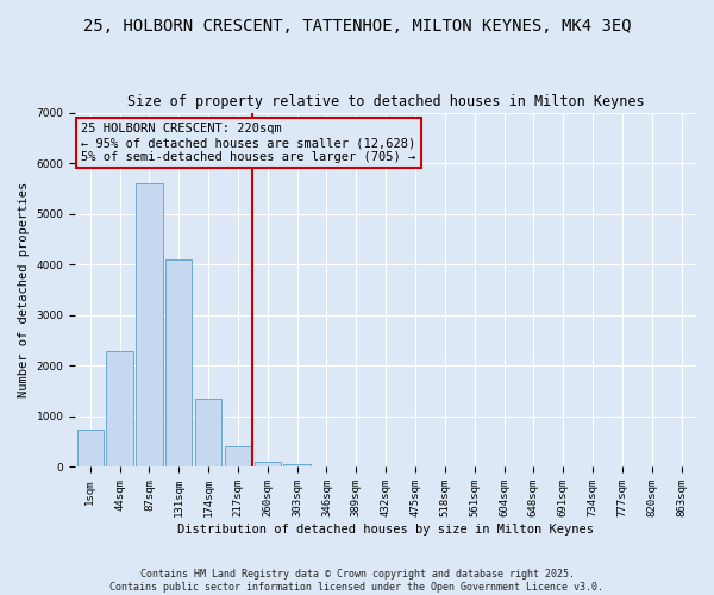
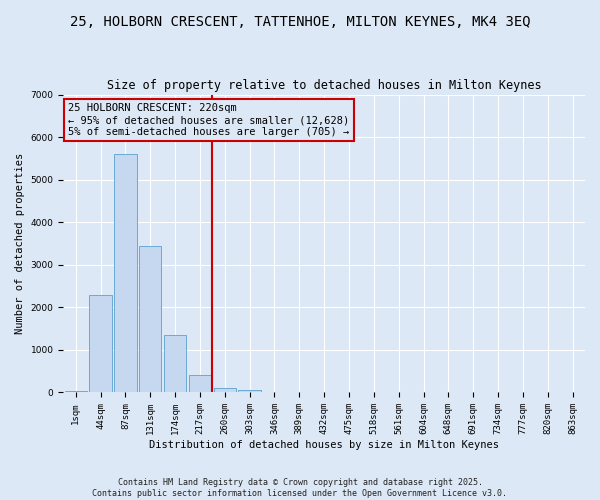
1sqm: 750 -> 30
131sqm: 4100 -> 3450
